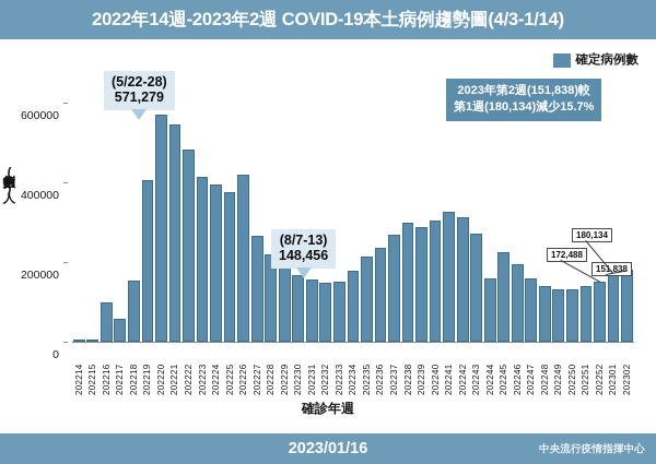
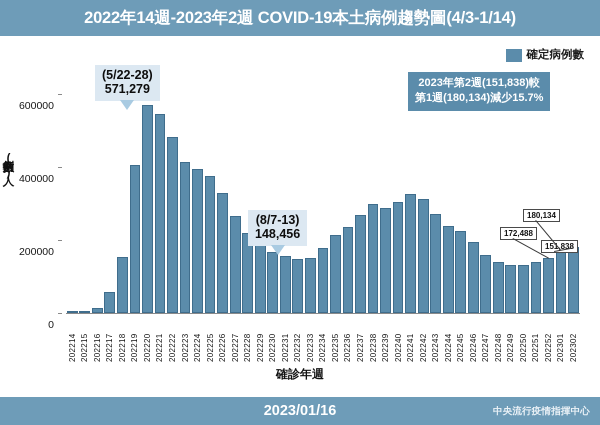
202216: 100000 -> 10000
202226: 420000 -> 330000
202244: 160000 -> 240000
